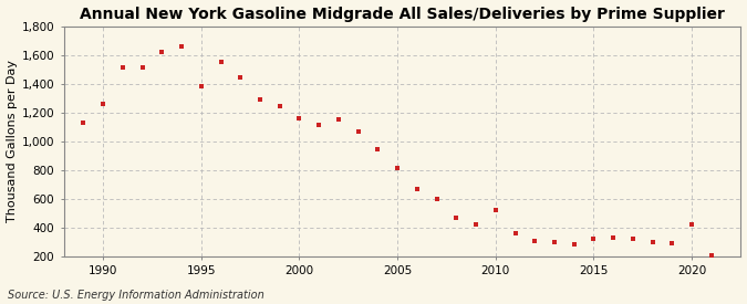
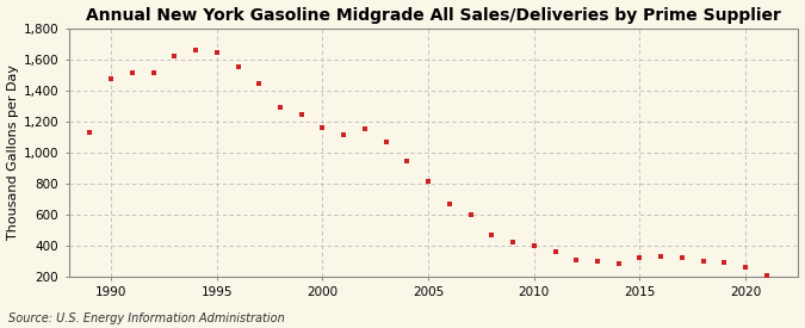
1990: 1,260 -> 1,470
1995: 1,380 -> 1,640
2010: 520 -> 400
2020: 420 -> 260
